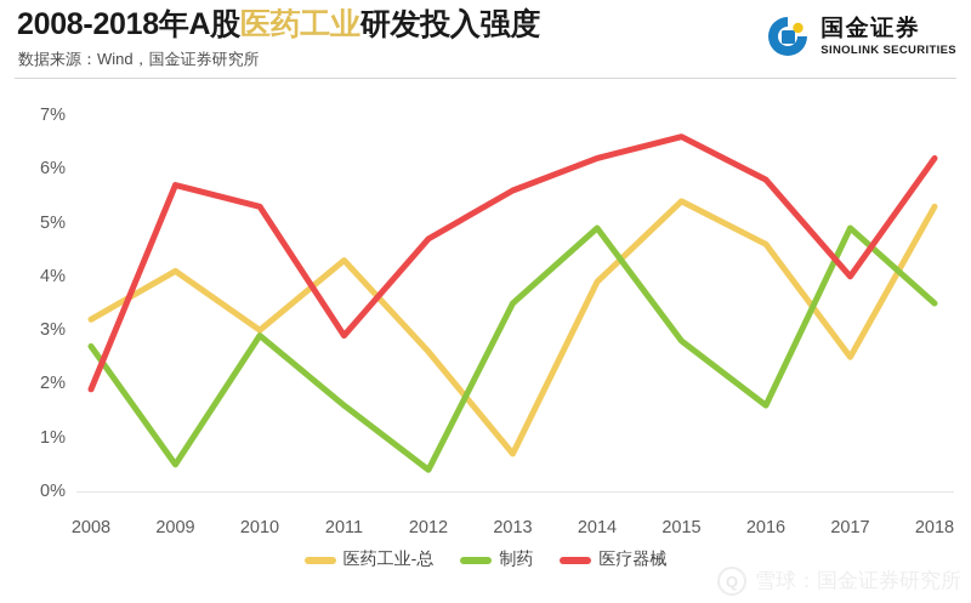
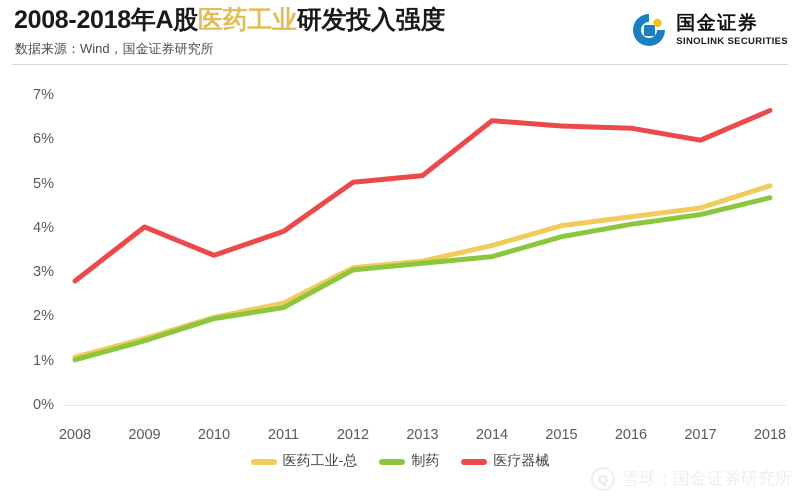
医药工业-总/2008: 3.2% -> 1.1%
制药/2008: 2.7% -> 1.0%
医疗器械/2008: 1.9% -> 2.8%
医药工业-总/2009: 4.1% -> 1.5%
制药/2009: 0.5% -> 1.4%
医疗器械/2009: 5.7% -> 4.0%
医药工业-总/2010: 3.0% -> 2.0%
制药/2010: 2.9% -> 1.9%
医疗器械/2010: 5.3% -> 3.4%
医药工业-总/2011: 4.3% -> 2.3%
制药/2011: 1.6% -> 2.2%
医疗器械/2011: 2.9% -> 3.9%
医药工业-总/2012: 2.6% -> 3.1%
制药/2012: 0.4% -> 3.0%
医疗器械/2012: 4.7% -> 5.0%
医药工业-总/2013: 0.7% -> 3.2%
制药/2013: 3.5% -> 3.2%
医疗器械/2013: 5.6% -> 5.2%
医药工业-总/2014: 3.9% -> 3.6%
制药/2014: 4.9% -> 3.4%
医疗器械/2014: 6.2% -> 6.4%
医药工业-总/2015: 5.4% -> 4.0%
制药/2015: 2.8% -> 3.8%
医疗器械/2015: 6.6% -> 6.3%
医药工业-总/2016: 4.6% -> 4.2%
制药/2016: 1.6% -> 4.1%
医疗器械/2016: 5.8% -> 6.2%
医药工业-总/2017: 2.5% -> 4.5%
制药/2017: 4.9% -> 4.3%
医疗器械/2017: 4.0% -> 6.0%
医药工业-总/2018: 5.3% -> 5.0%
制药/2018: 3.5% -> 4.7%
医疗器械/2018: 6.2% -> 6.7%
